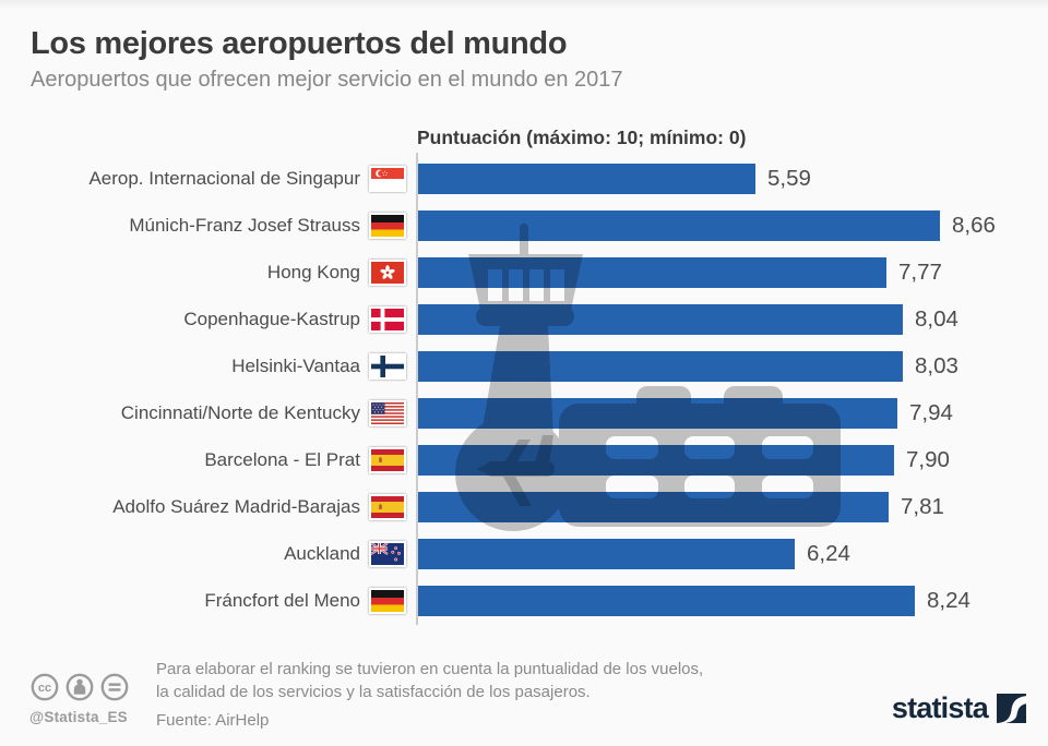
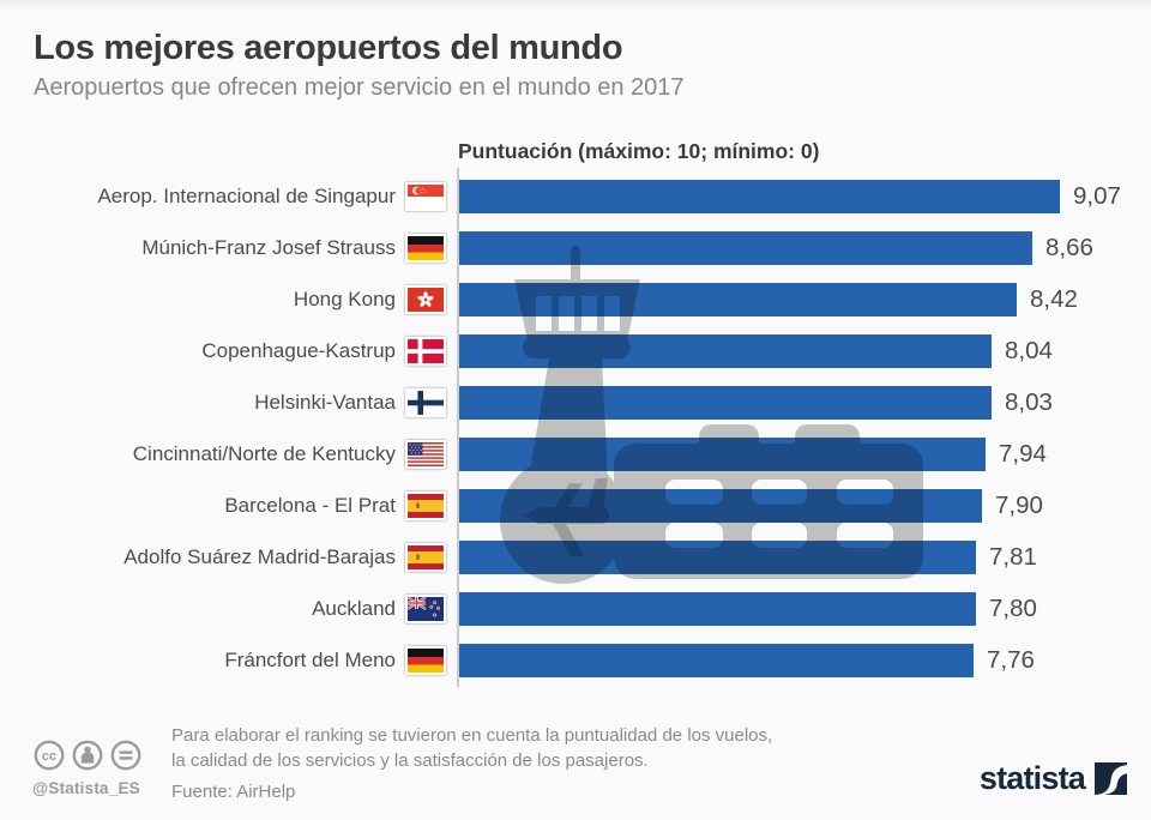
Aerop. Internacional de Singapur: 5,59 -> 9,07
Hong Kong: 7,77 -> 8,42
Auckland: 6,24 -> 7,80
Fráncfort del Meno: 8,24 -> 7,76
